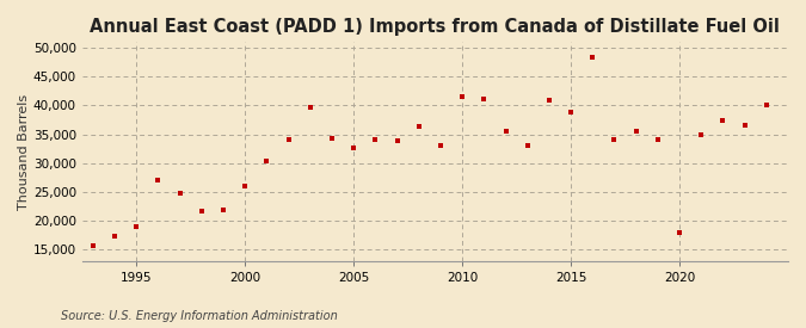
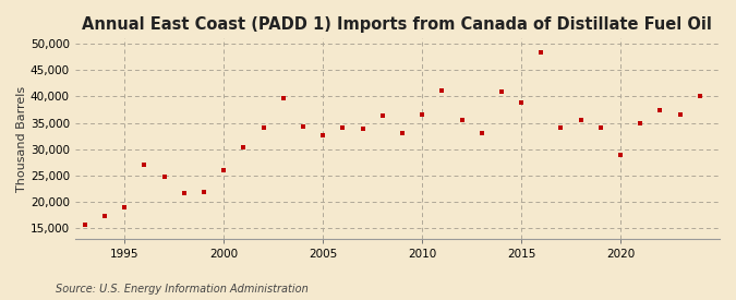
2010: 41,500 -> 36,600
2020: 18,000 -> 29,000
